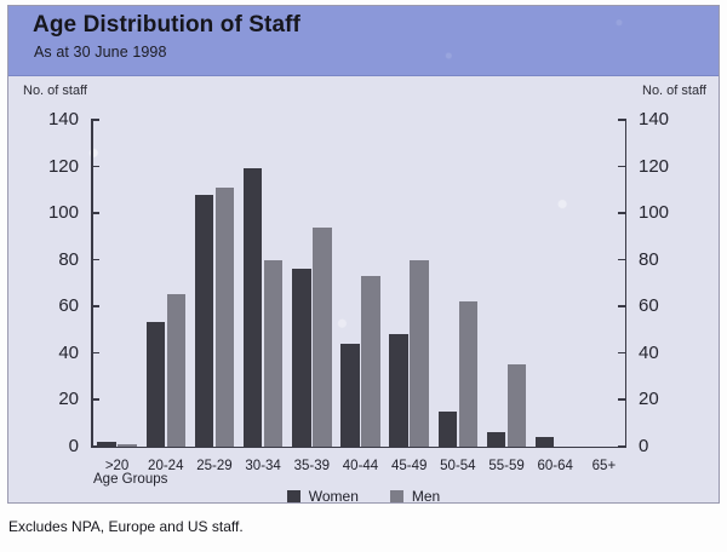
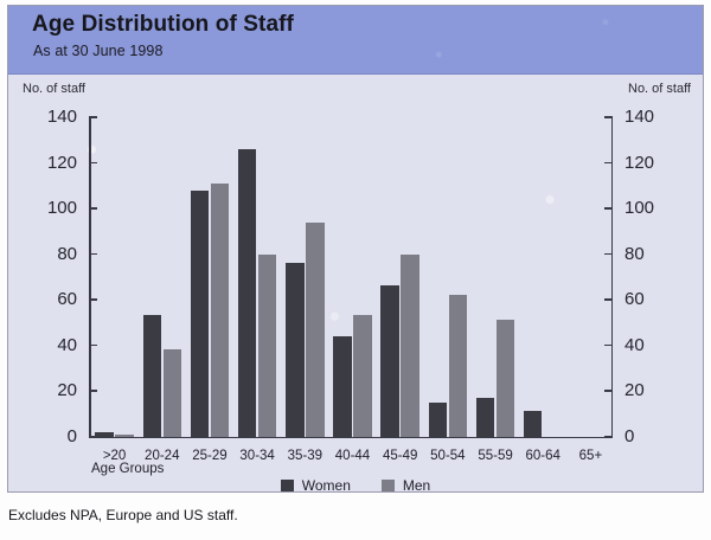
Men/20-24: 65 -> 38
Women/30-34: 119 -> 126
Men/40-44: 73 -> 53
Women/45-49: 48 -> 66
Women/55-59: 6 -> 17
Men/55-59: 35 -> 51
Women/60-64: 4 -> 11
